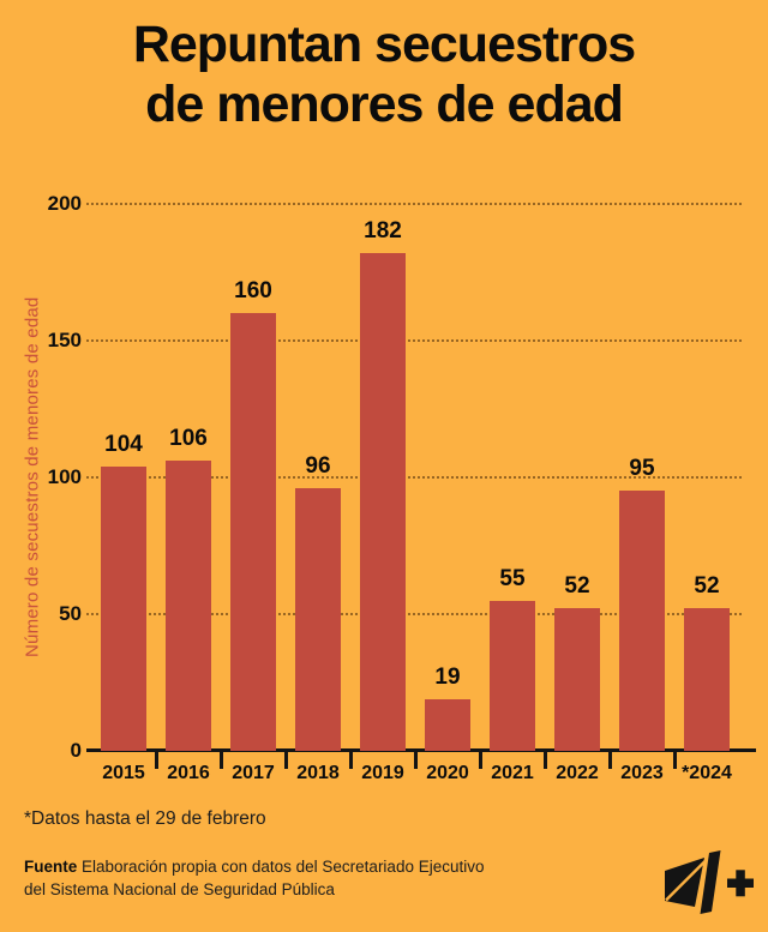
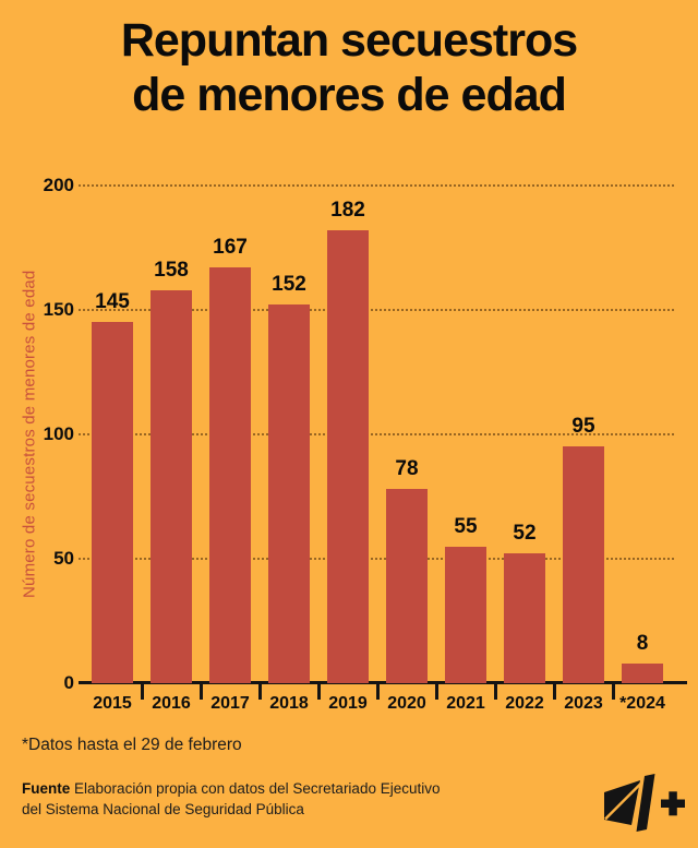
2015: 104 -> 145
2016: 106 -> 158
2017: 160 -> 167
2018: 96 -> 152
2020: 19 -> 78
*2024: 52 -> 8
